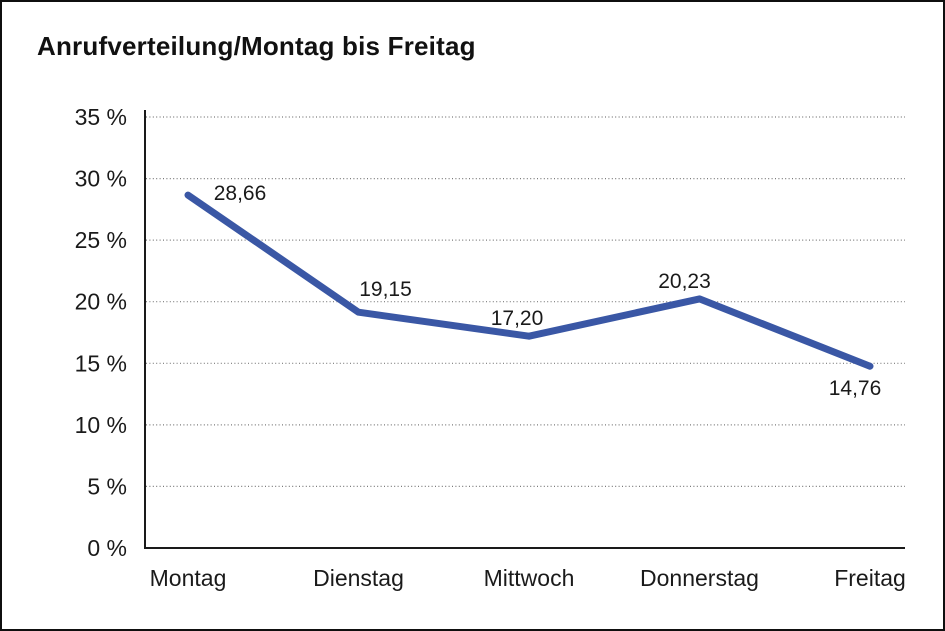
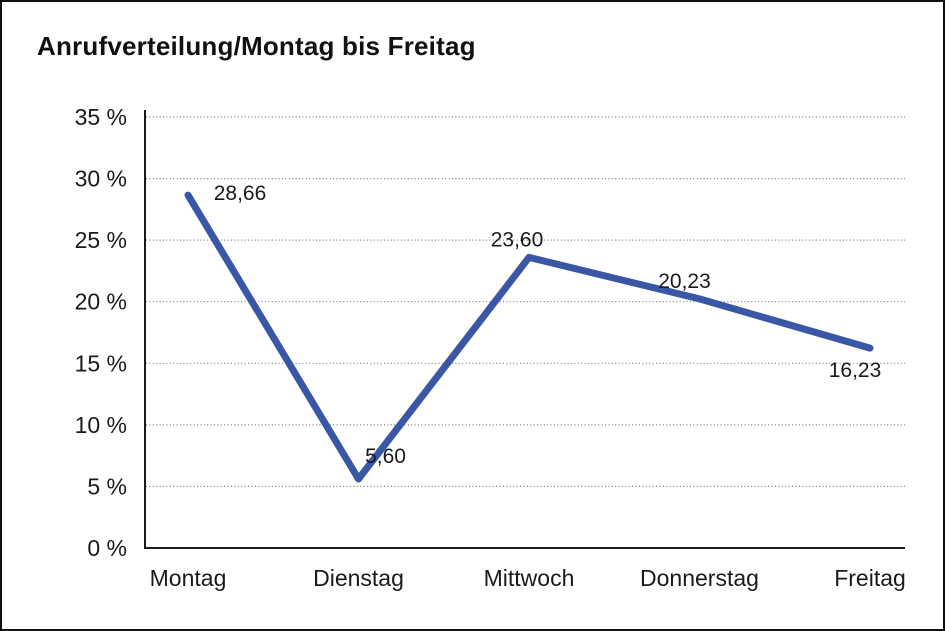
Dienstag: 19,15 -> 5,60
Mittwoch: 17,20 -> 23,60
Freitag: 14,76 -> 16,23
